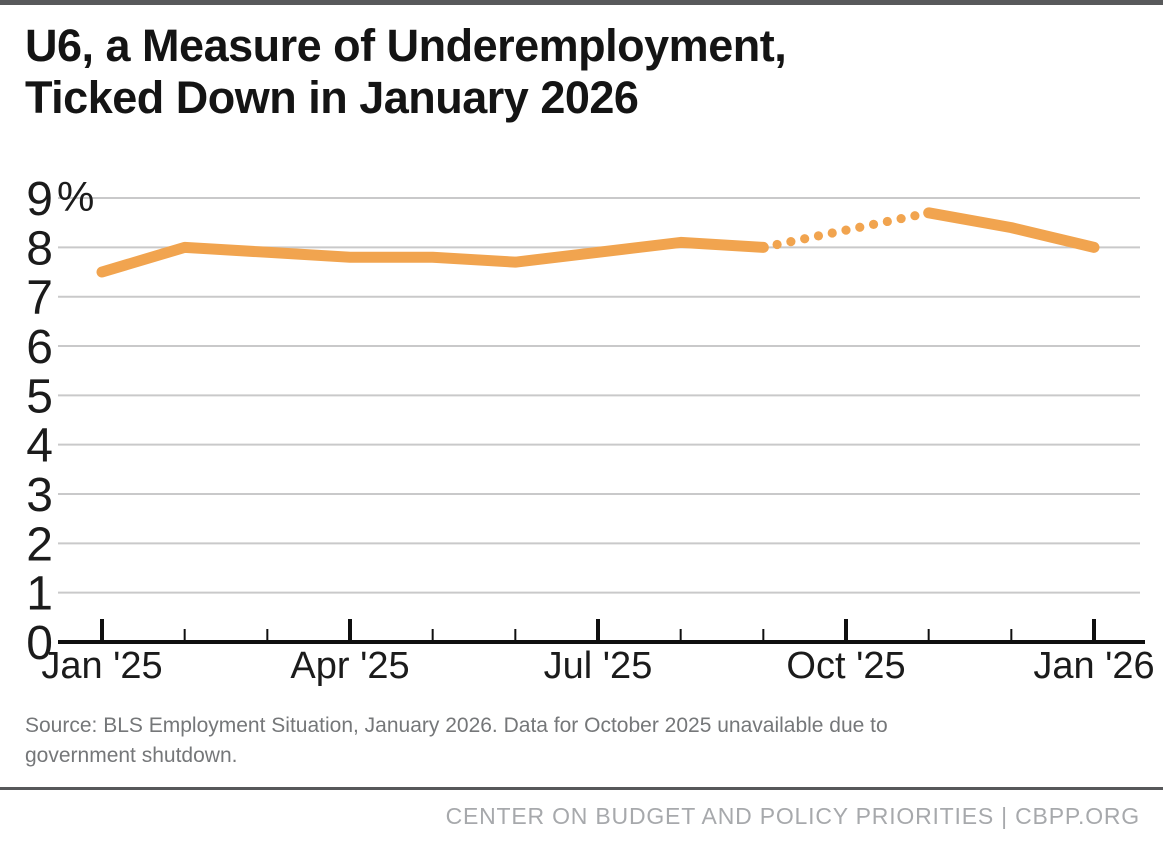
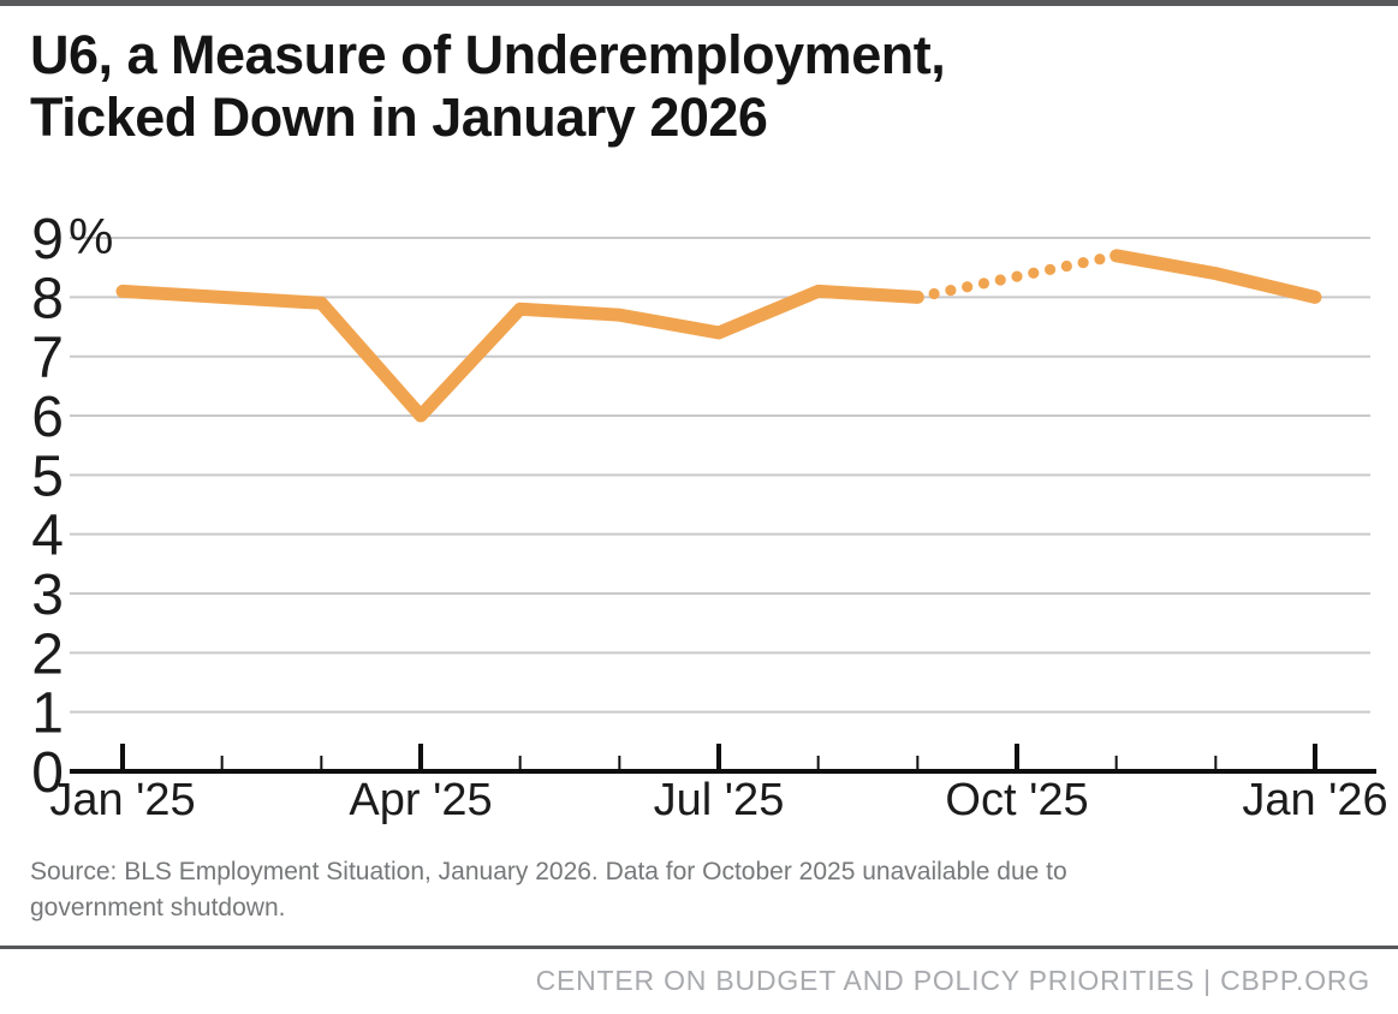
Jan '25: 7.5 -> 8.1
Apr '25: 7.8 -> 6.0
Jul '25: 7.9 -> 7.4
